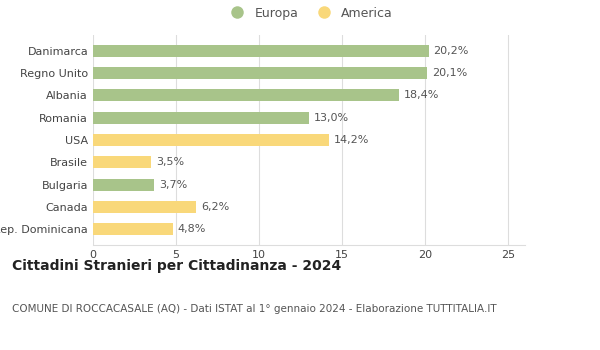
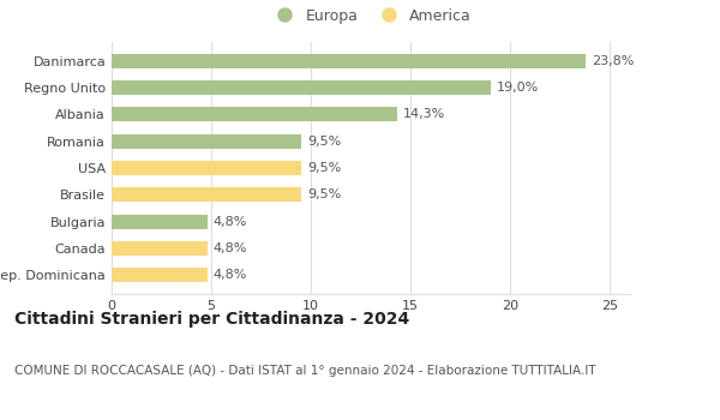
Danimarca: 20,2% -> 23,8%
Regno Unito: 20,1% -> 19,0%
Albania: 18,4% -> 14,3%
Romania: 13,0% -> 9,5%
USA: 14,2% -> 9,5%
Brasile: 3,5% -> 9,5%
Bulgaria: 3,7% -> 4,8%
Canada: 6,2% -> 4,8%
